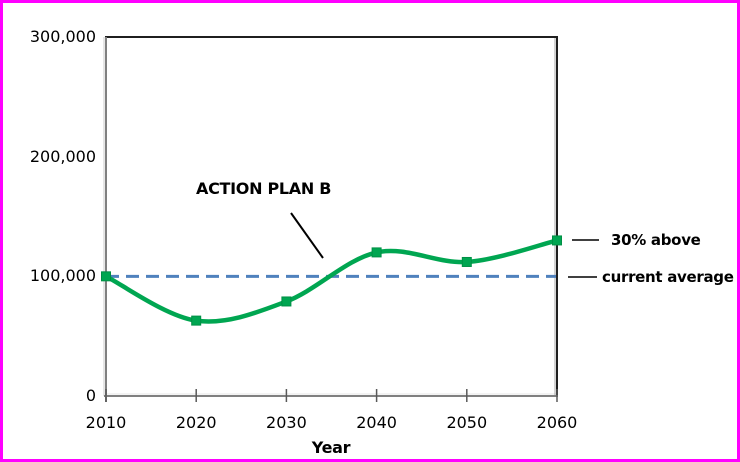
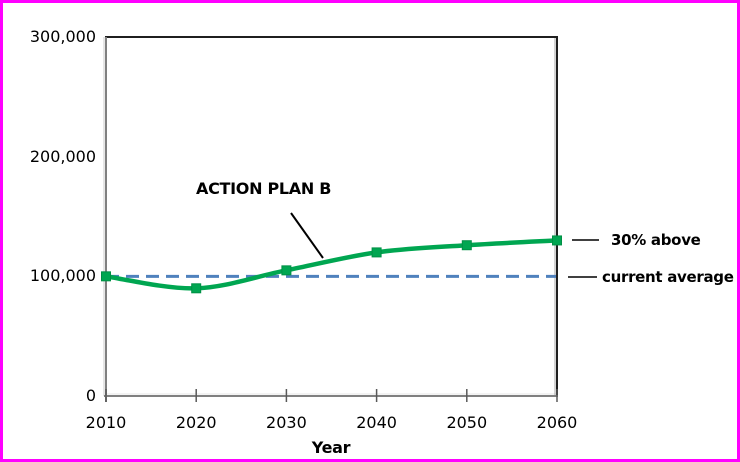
ACTION PLAN B/2020: 63000 -> 90000
ACTION PLAN B/2030: 79000 -> 105000
ACTION PLAN B/2050: 112000 -> 126000
